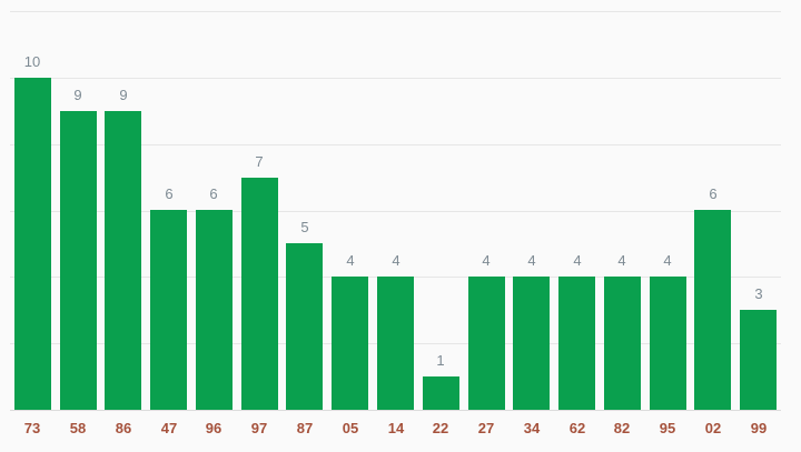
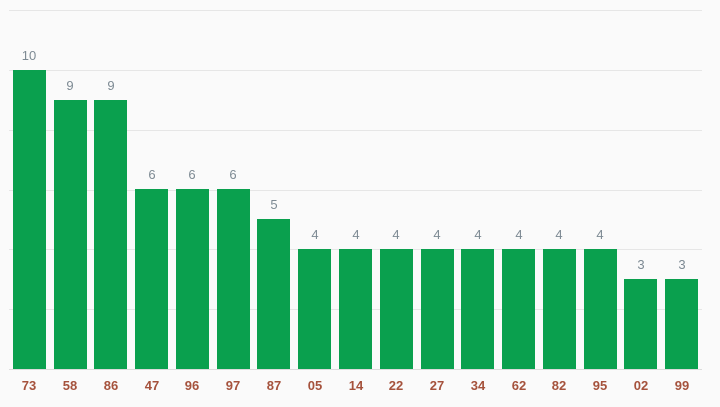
97: 7 -> 6
22: 1 -> 4
02: 6 -> 3
